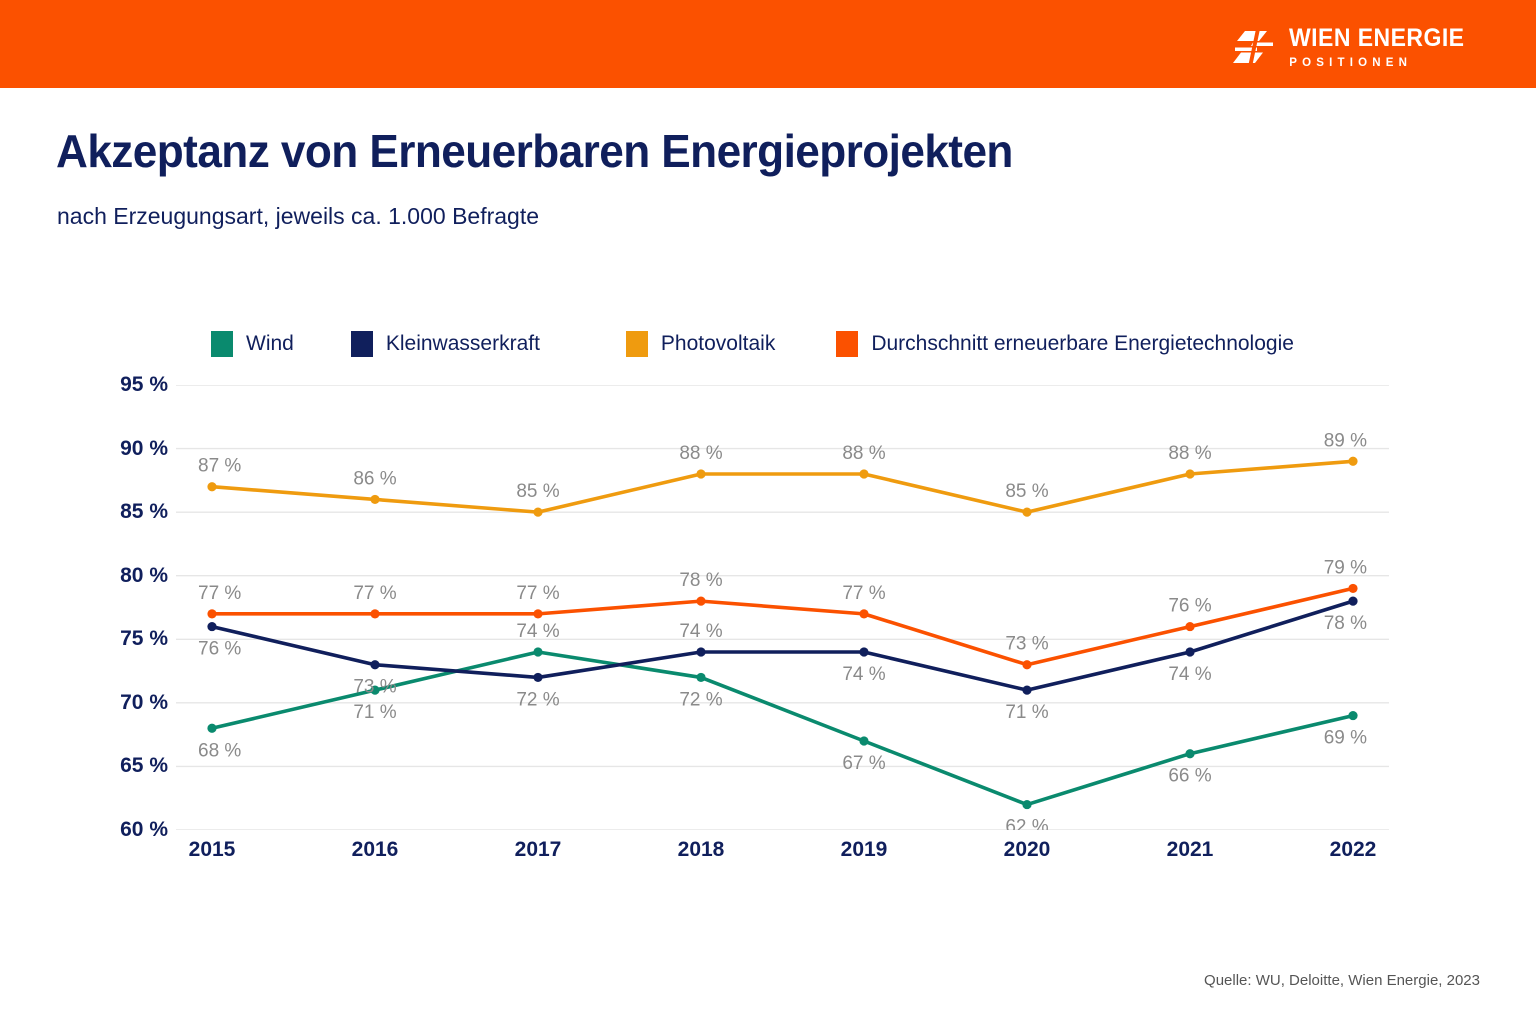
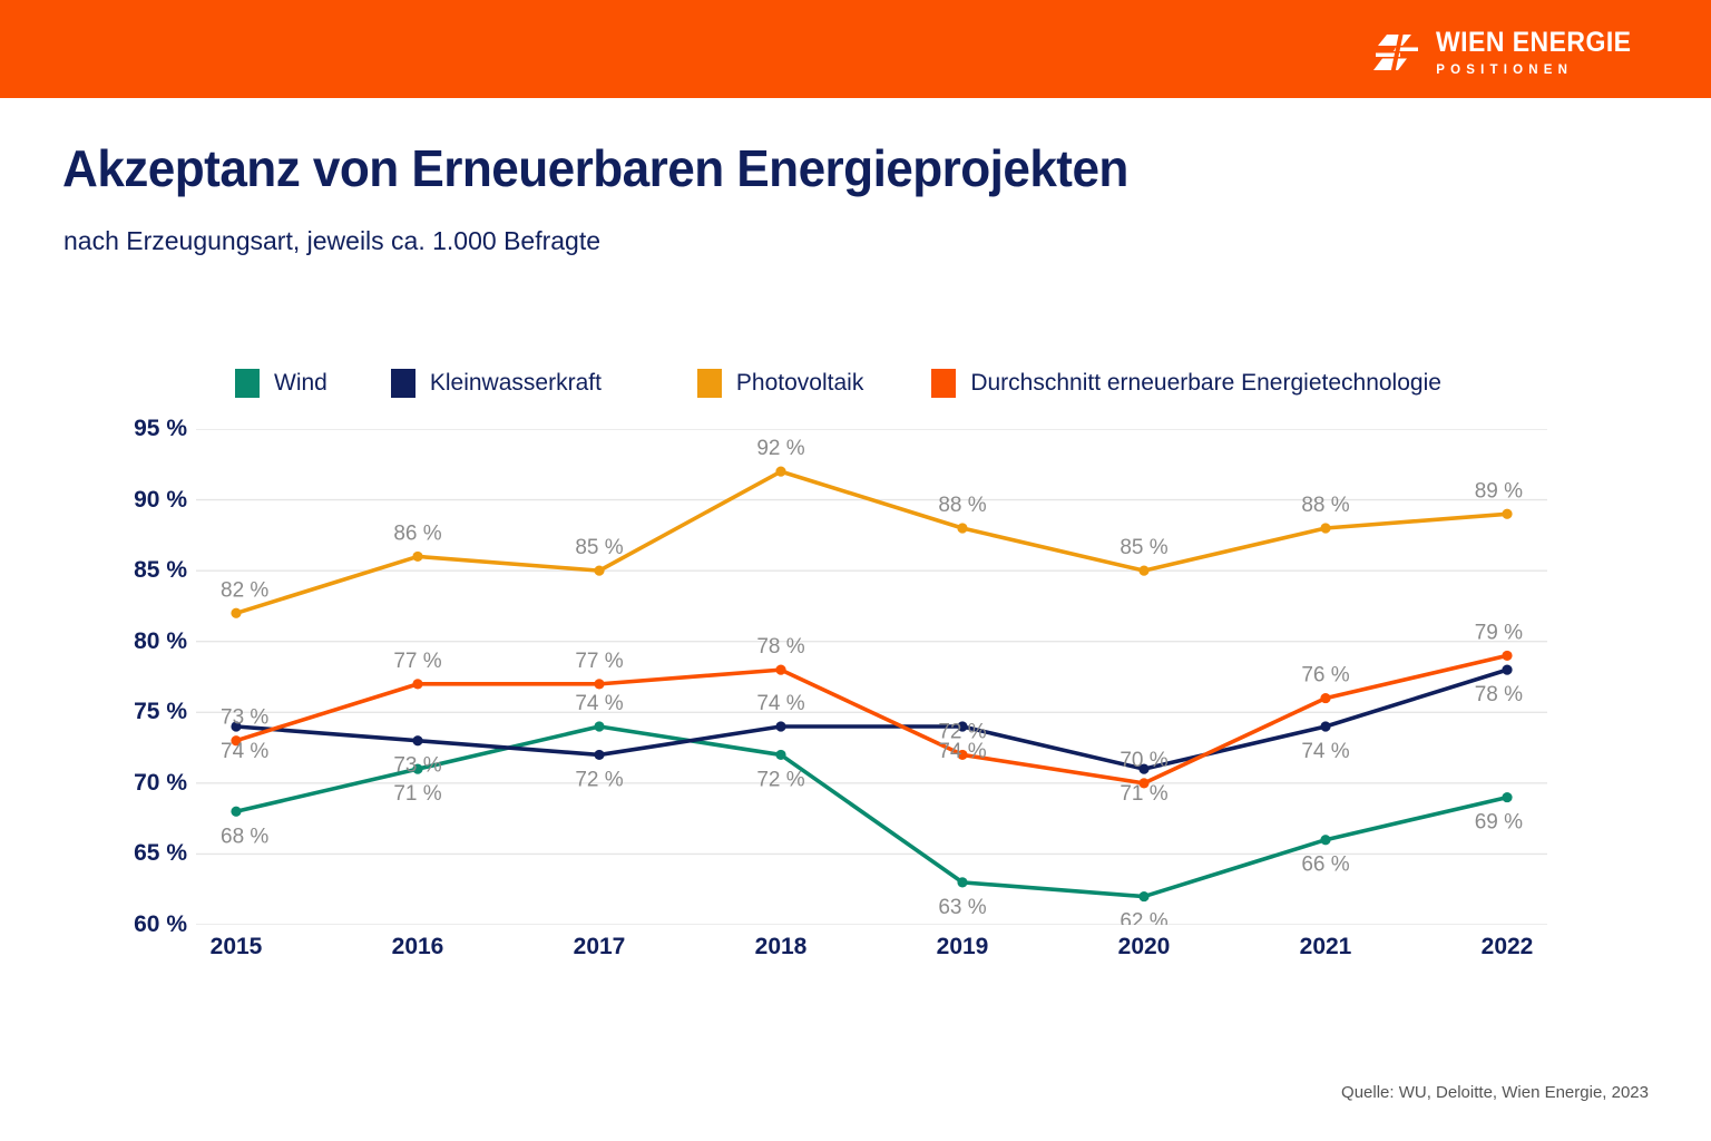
Kleinwasserkraft/2015: 76 -> 74
Photovoltaik/2015: 87 -> 82
Durchschnitt erneuerbare Energietechnologie/2015: 77 -> 73
Photovoltaik/2018: 88 -> 92
Wind/2019: 67 -> 63
Durchschnitt erneuerbare Energietechnologie/2019: 77 -> 72
Durchschnitt erneuerbare Energietechnologie/2020: 73 -> 70
